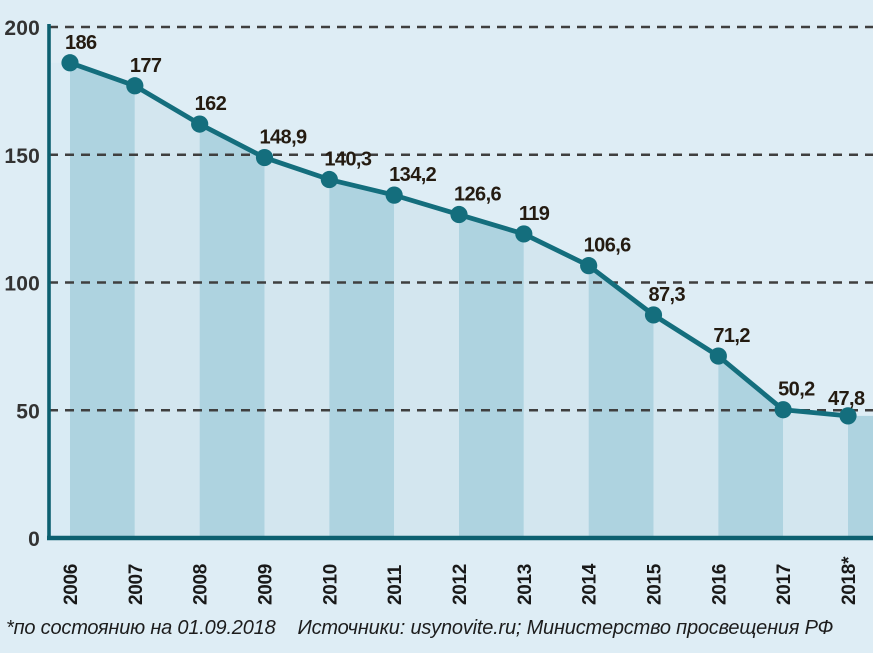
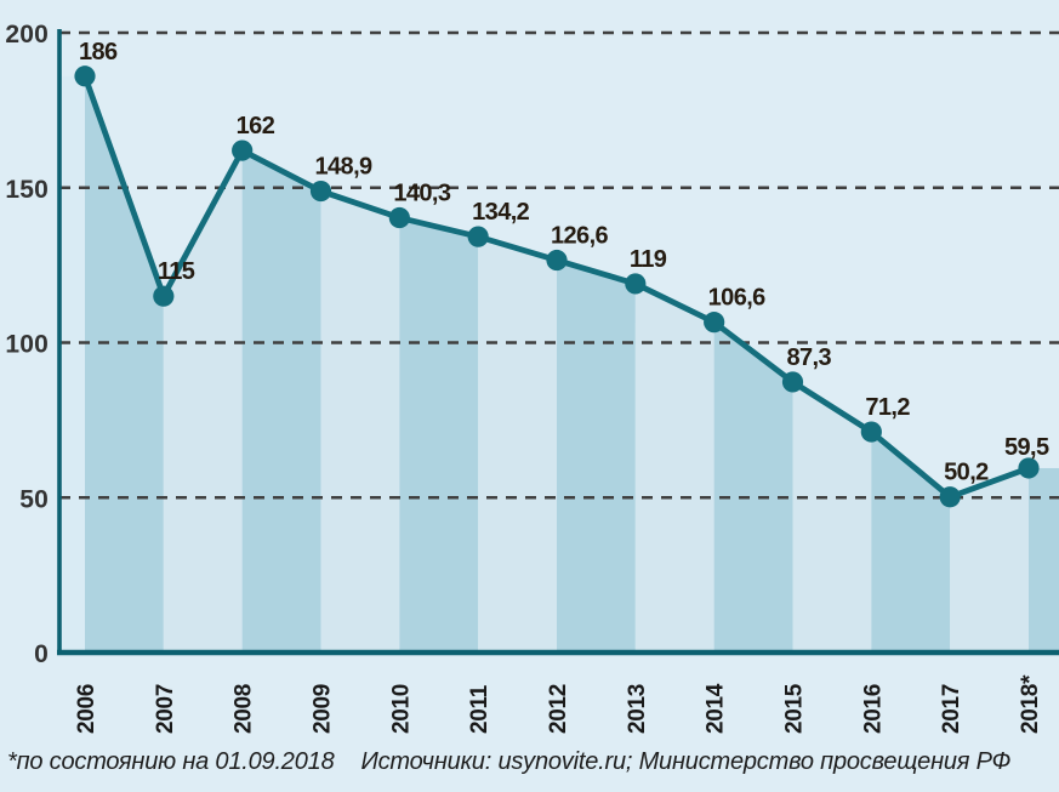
2007: 177 -> 115
2018*: 47,8 -> 59,5
